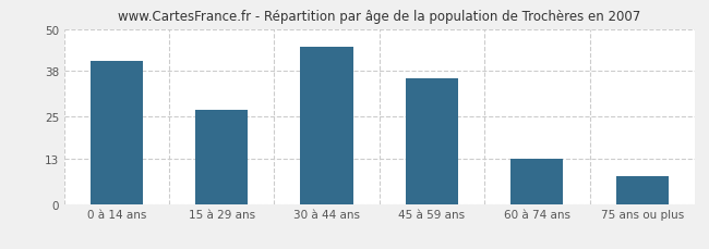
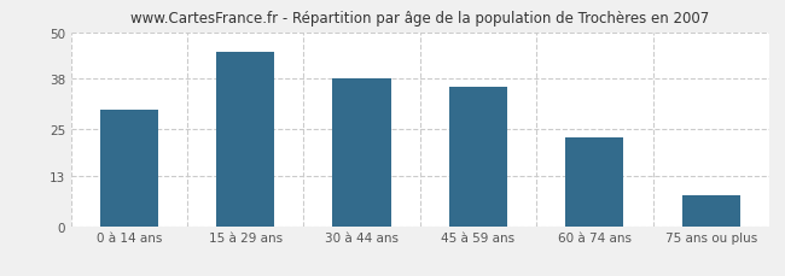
0 à 14 ans: 41 -> 30
15 à 29 ans: 27 -> 45
30 à 44 ans: 45 -> 38
60 à 74 ans: 13 -> 23
